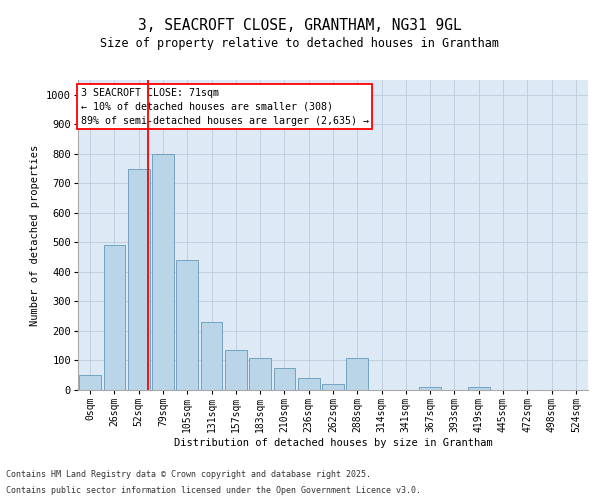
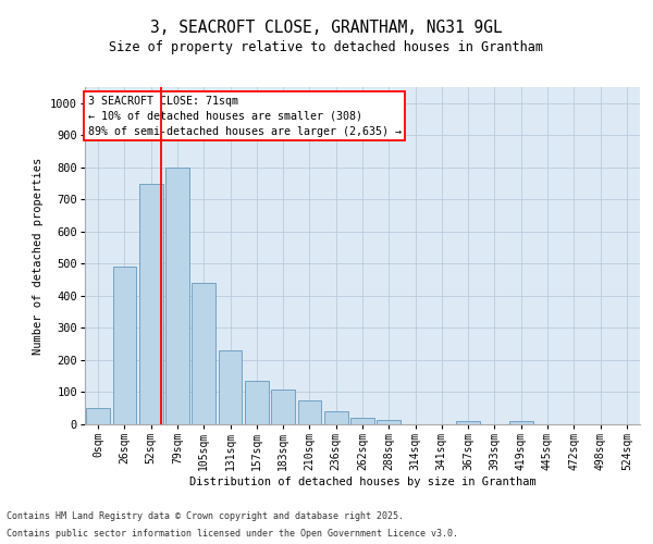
288sqm: 110 -> 15
